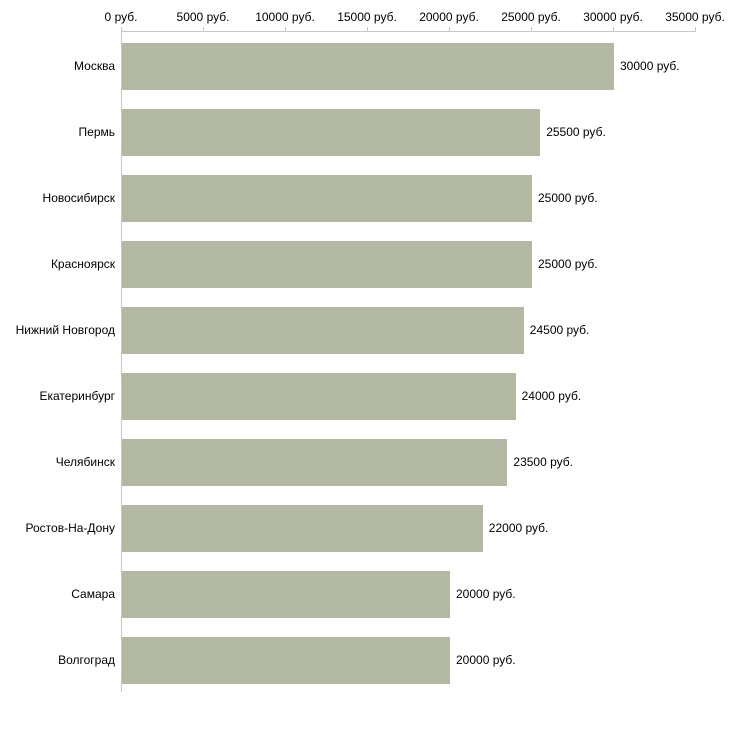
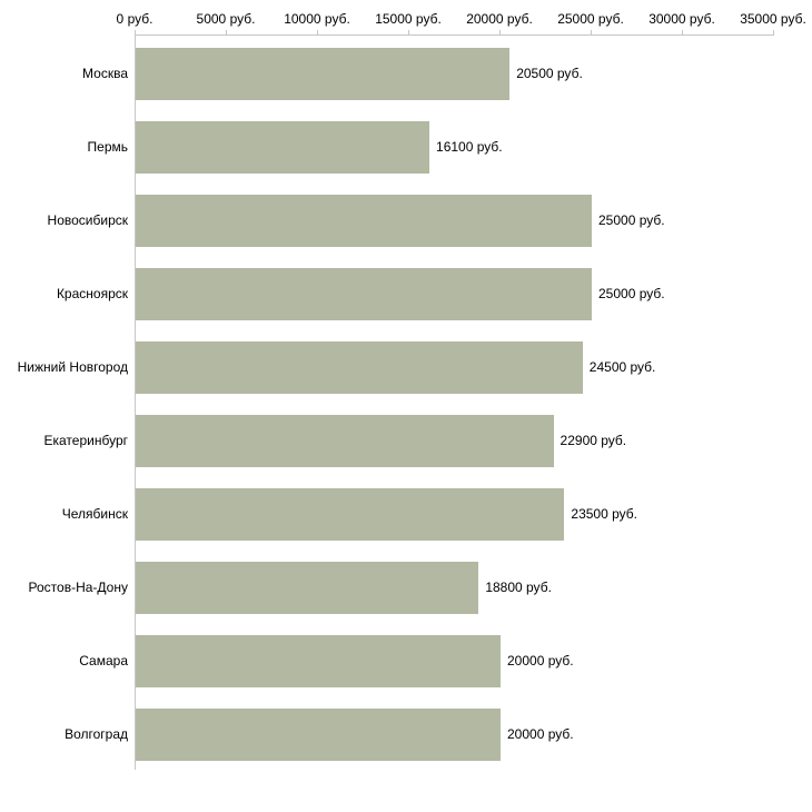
Москва: 30000 -> 20500
Пермь: 25500 -> 16100
Екатеринбург: 24000 -> 22900
Ростов-На-Дону: 22000 -> 18800
